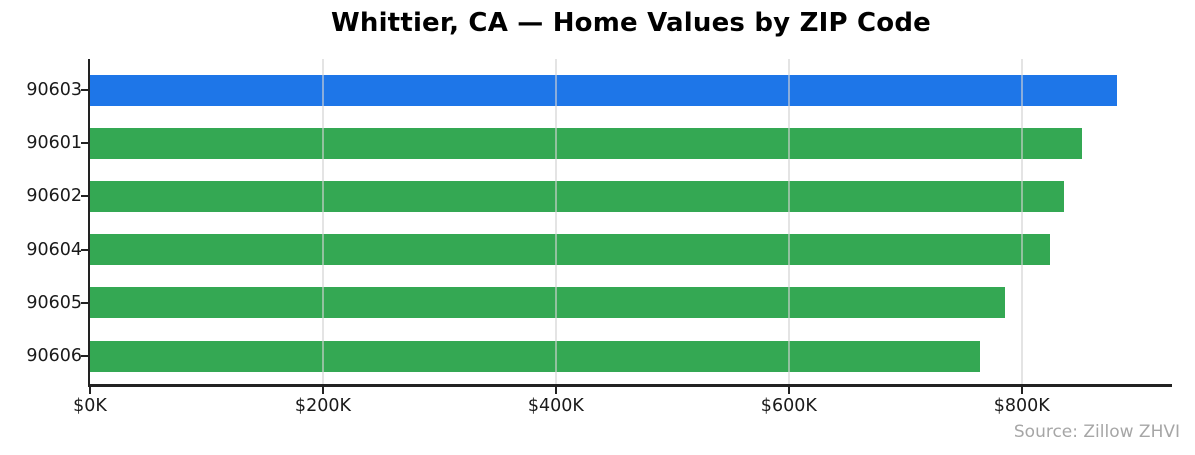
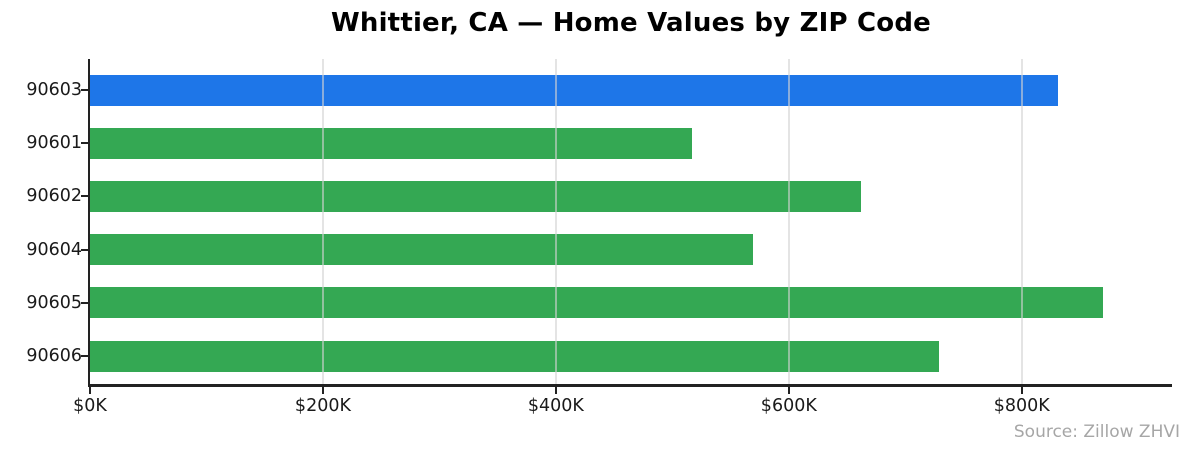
90603: $882K -> $831K
90601: $852K -> $517K
90602: $836K -> $662K
90604: $824K -> $569K
90605: $786K -> $870K
90606: $764K -> $729K
